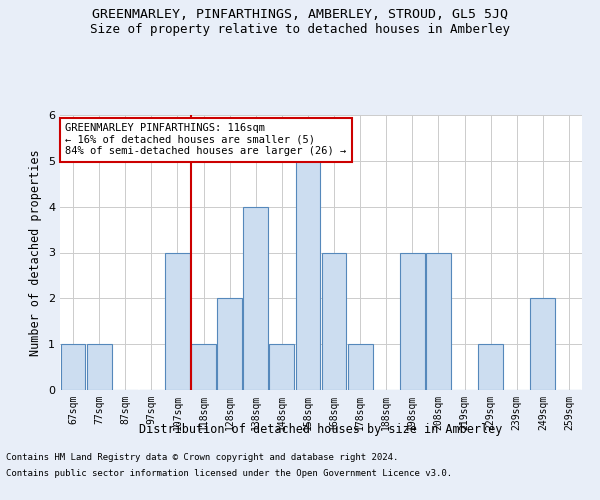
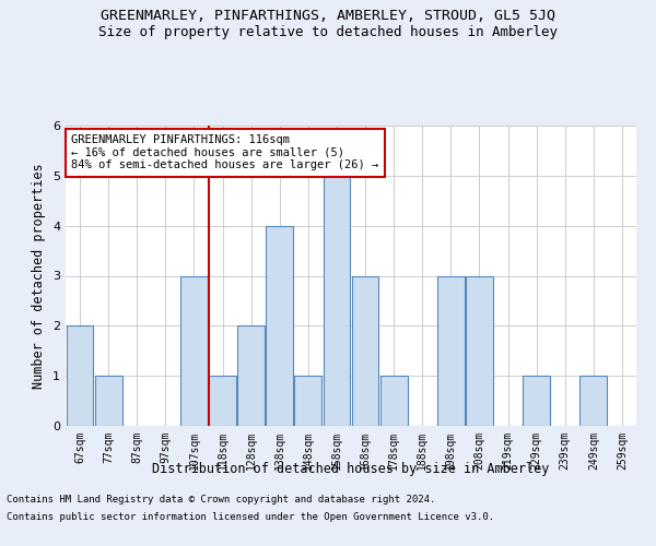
67sqm: 1 -> 2
249sqm: 2 -> 1
